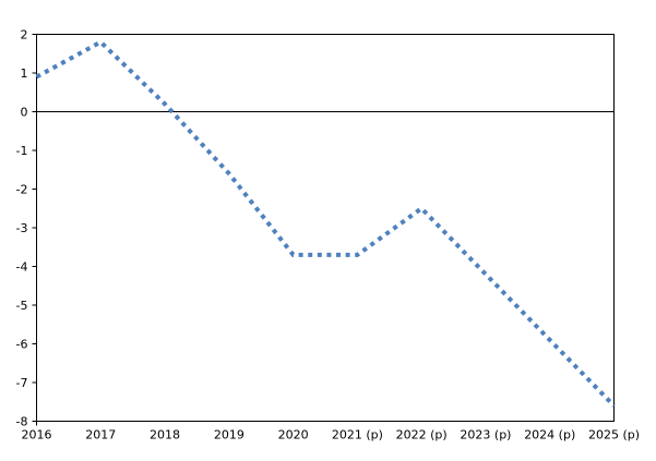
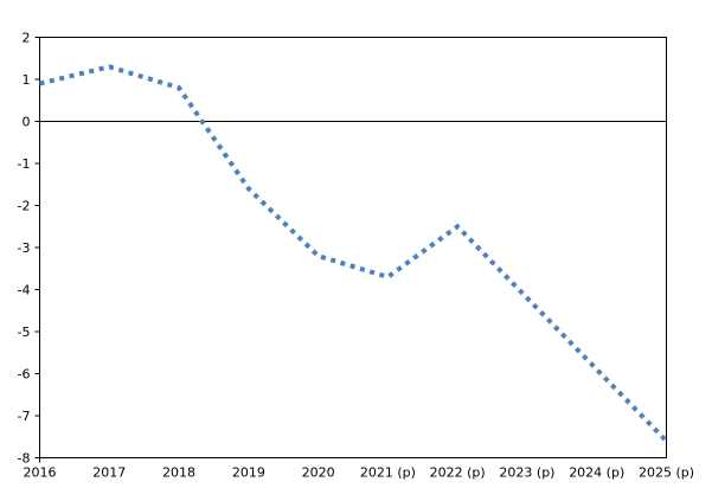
2017: 1.8 -> 1.3
2018: 0.2 -> 0.8
2020: -3.7 -> -3.2
